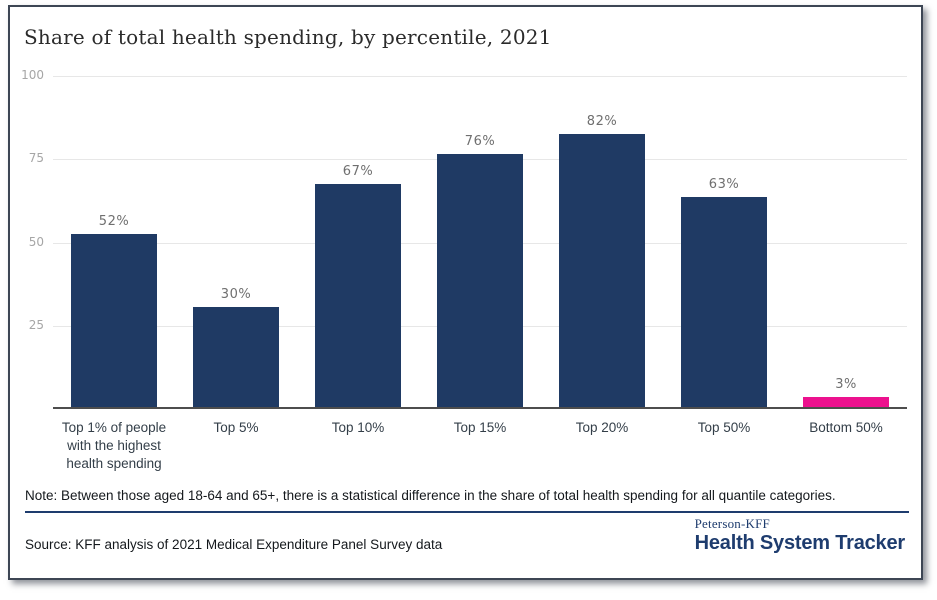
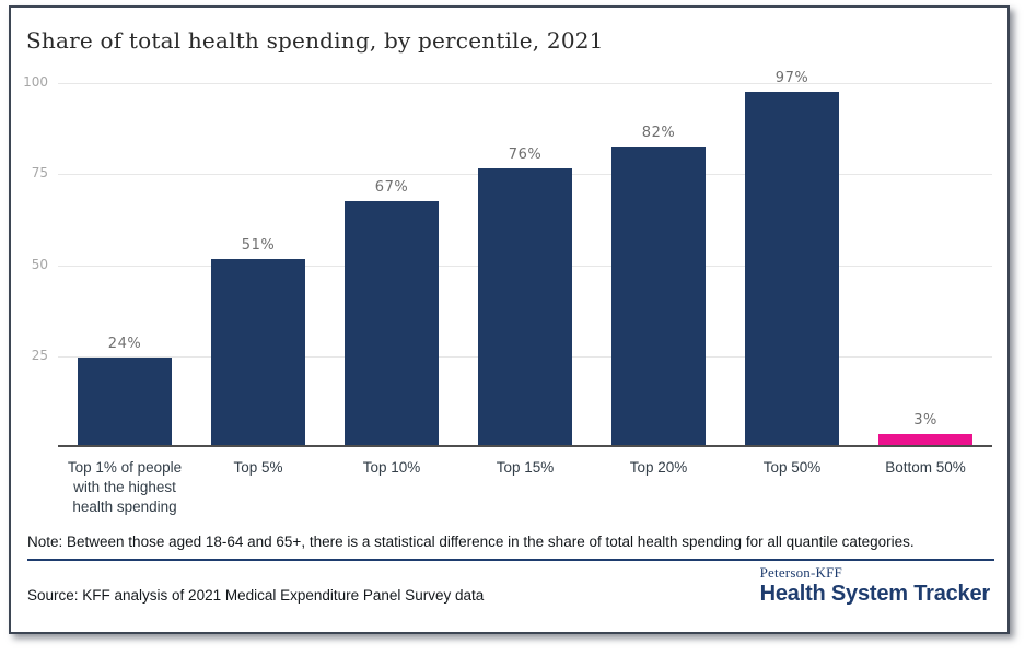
Top 1% of people with the highest health spending: 52% -> 24%
Top 5%: 30% -> 51%
Top 50%: 63% -> 97%
